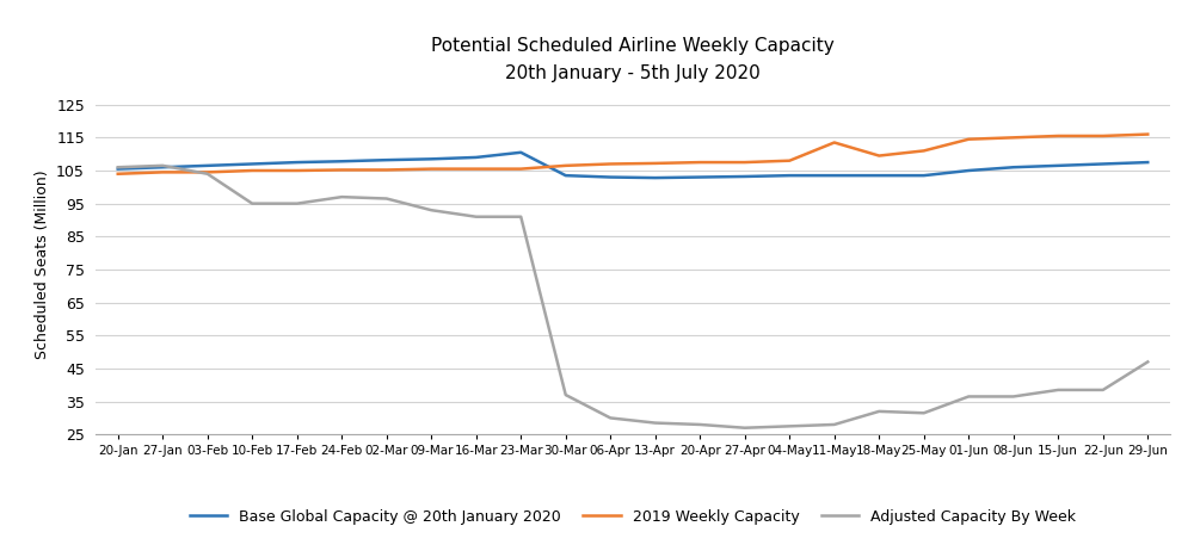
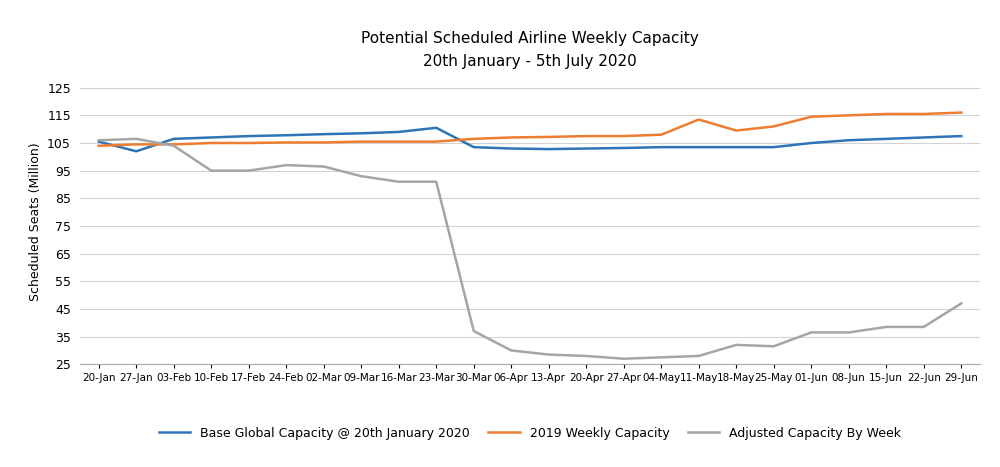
Base Global Capacity @ 20th January 2020/27-Jan: 106.0 -> 102.0
